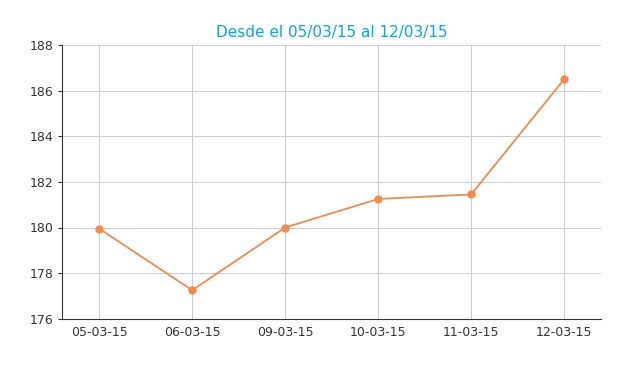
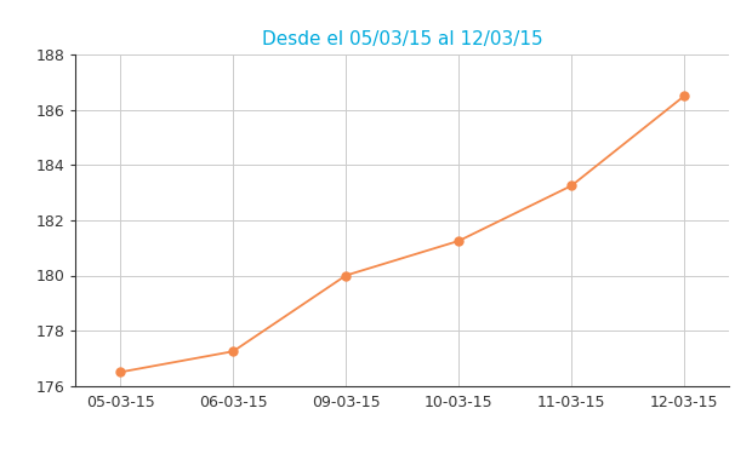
05-03-15: 179.95 -> 176.50
11-03-15: 181.45 -> 183.25
